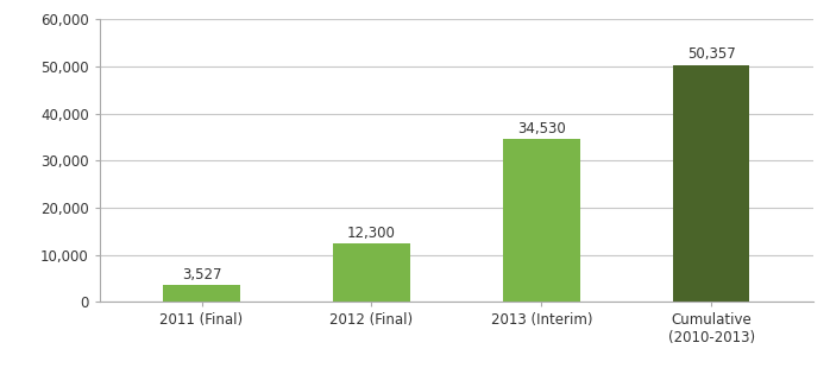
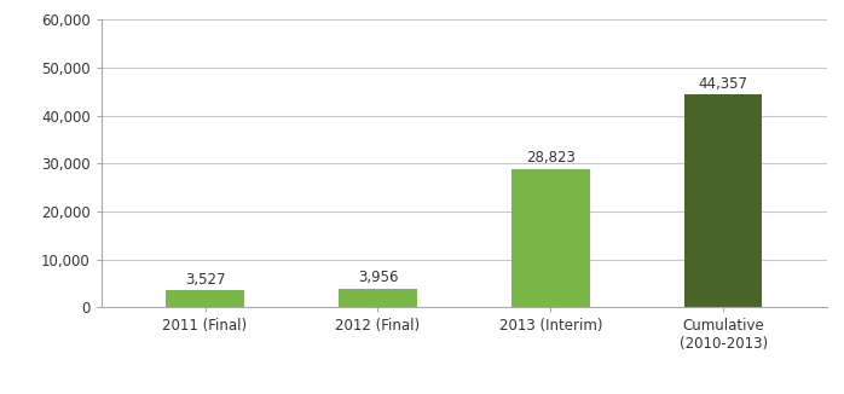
2012 (Final): 12,300 -> 3,956
2013 (Interim): 34,530 -> 28,823
Cumulative (2010-2013): 50,357 -> 44,357
